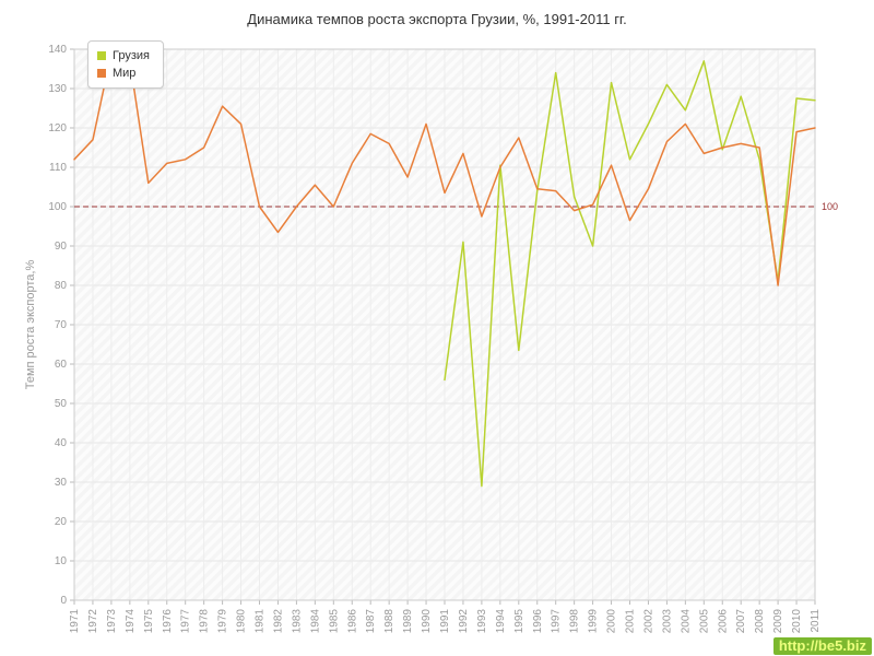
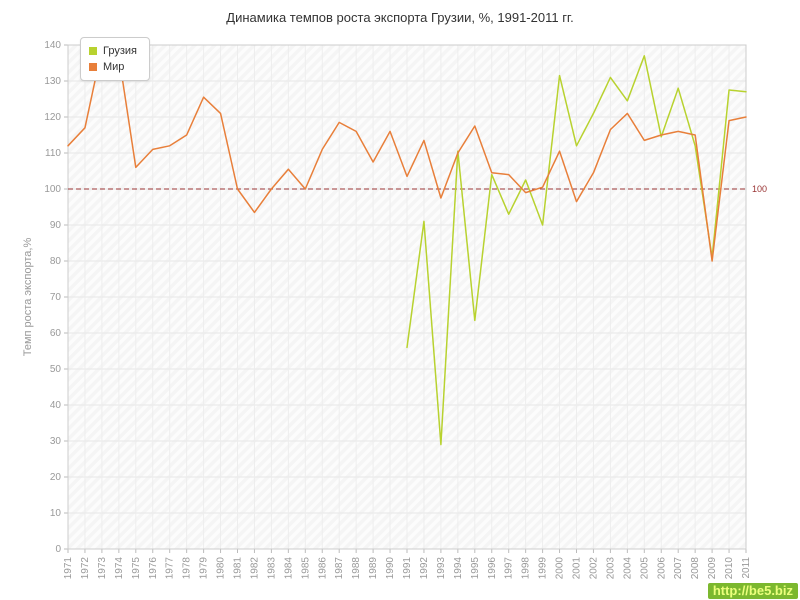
Мир/1990: 121 -> 116
Грузия/1997: 134 -> 93
